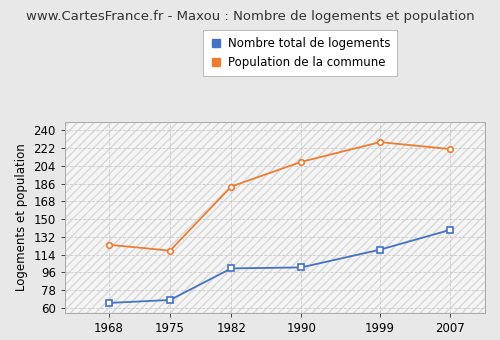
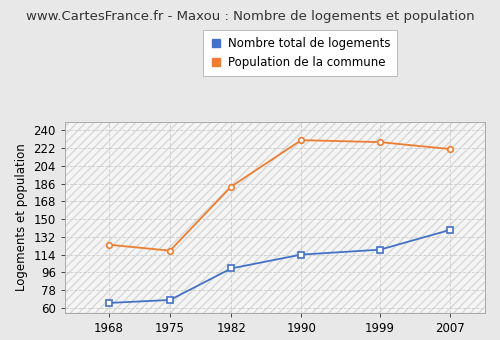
Nombre total de logements/1990: 101 -> 114
Population de la commune/1990: 208 -> 230
